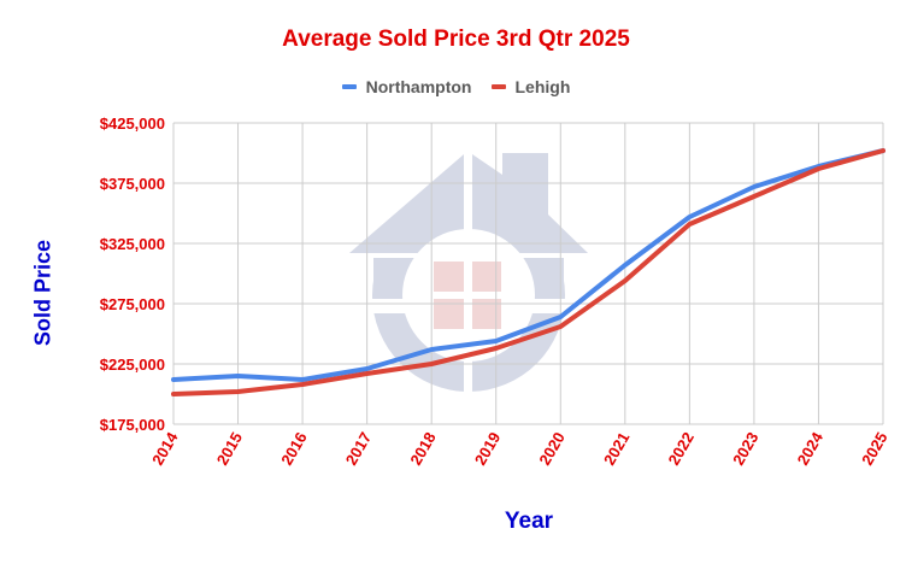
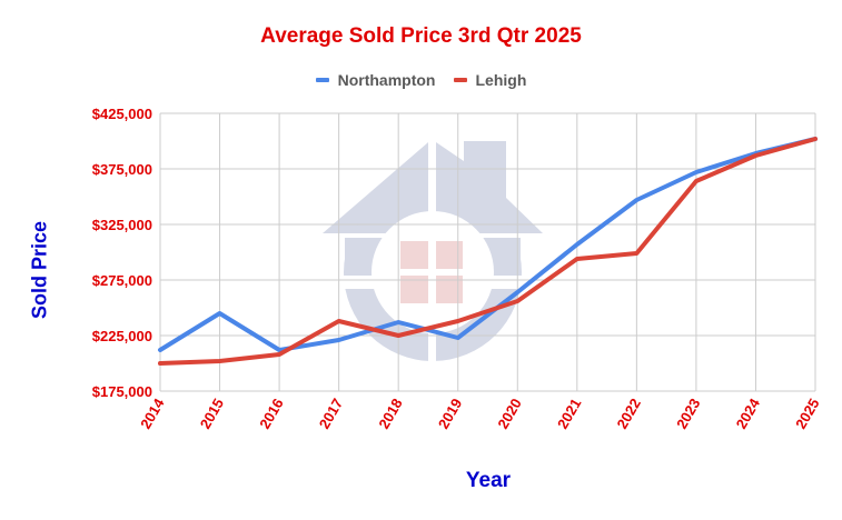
Northampton/2015: $215000 -> $245000
Lehigh/2017: $217000 -> $238000
Northampton/2019: $244000 -> $223000
Lehigh/2022: $341000 -> $299000
